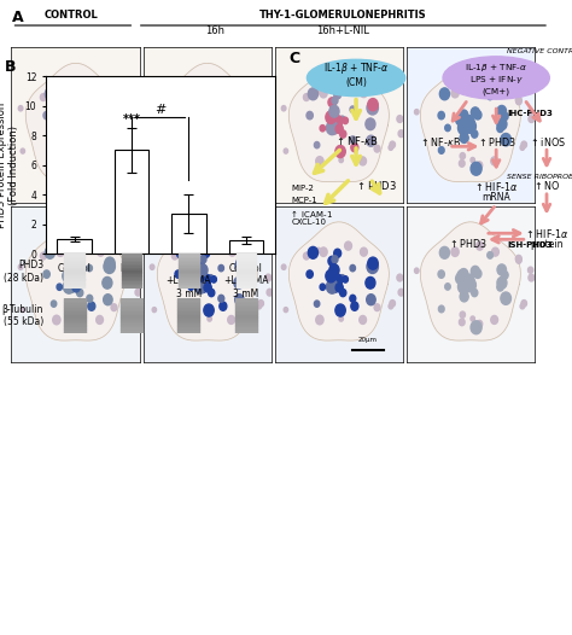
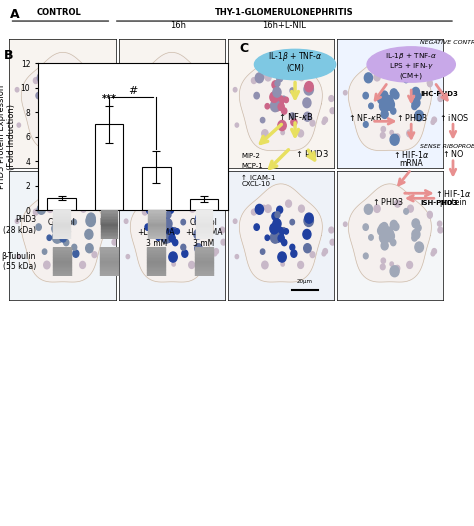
B/IL-1β +L-NMMA 3 mM: 2.7 -> 3.5
